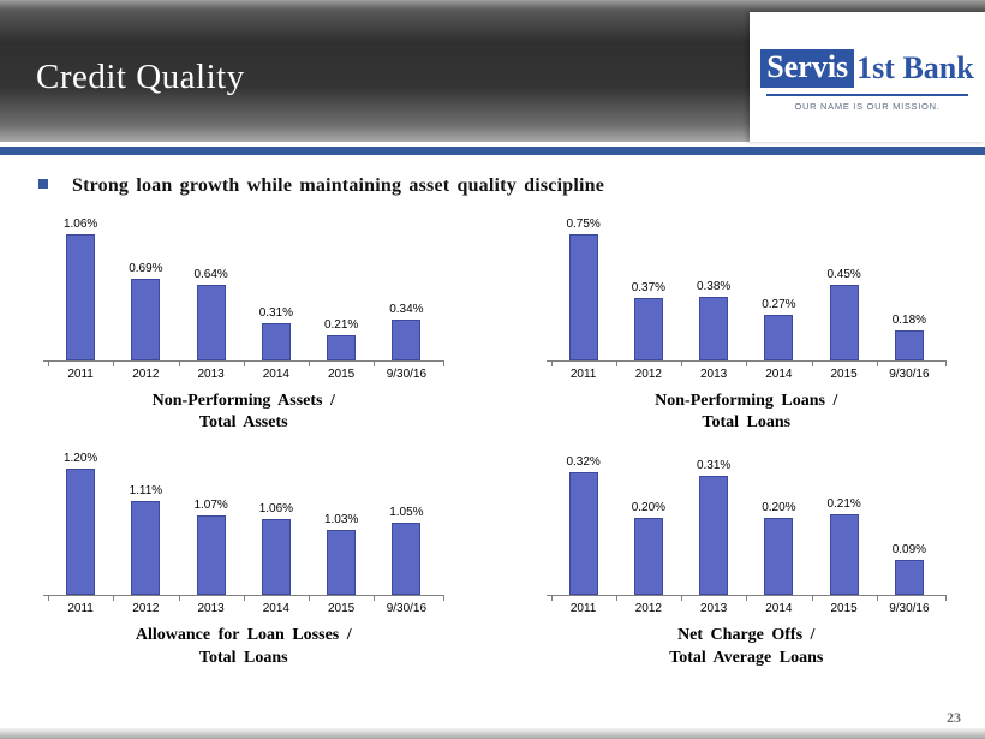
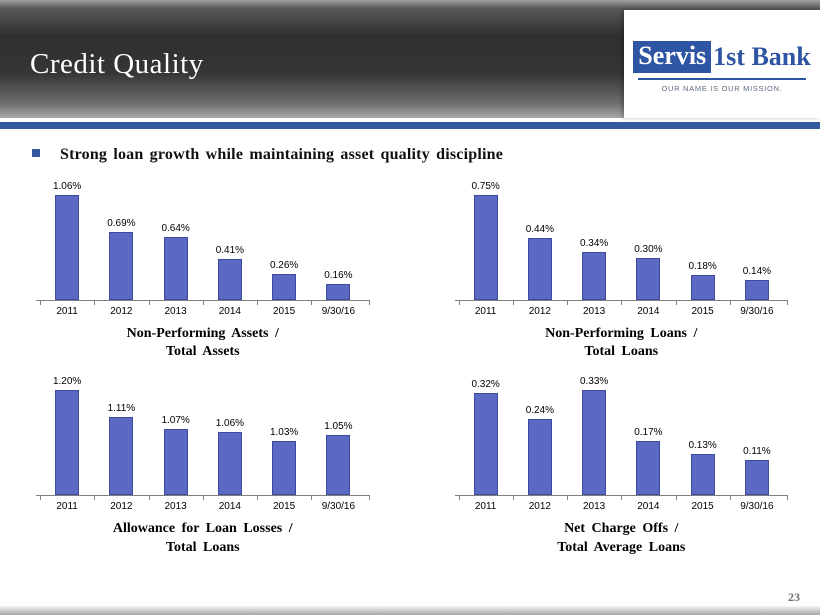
Non-Performing Assets / Total Assets/2014: 0.31% -> 0.41%
Non-Performing Assets / Total Assets/2015: 0.21% -> 0.26%
Non-Performing Assets / Total Assets/9/30/16: 0.34% -> 0.16%
Non-Performing Loans / Total Loans/2012: 0.37% -> 0.44%
Non-Performing Loans / Total Loans/2013: 0.38% -> 0.34%
Non-Performing Loans / Total Loans/2014: 0.27% -> 0.30%
Non-Performing Loans / Total Loans/2015: 0.45% -> 0.18%
Non-Performing Loans / Total Loans/9/30/16: 0.18% -> 0.14%
Net Charge Offs / Total Average Loans/2012: 0.20% -> 0.24%
Net Charge Offs / Total Average Loans/2013: 0.31% -> 0.33%
Net Charge Offs / Total Average Loans/2014: 0.20% -> 0.17%
Net Charge Offs / Total Average Loans/2015: 0.21% -> 0.13%
Net Charge Offs / Total Average Loans/9/30/16: 0.09% -> 0.11%
